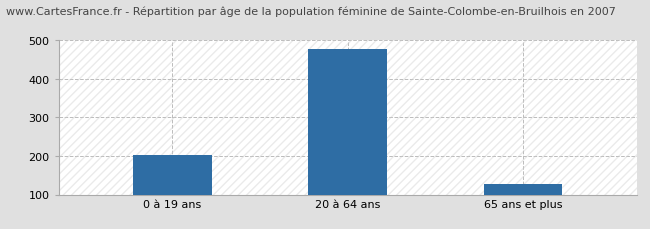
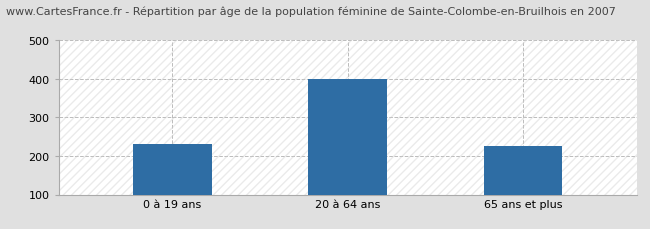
0 à 19 ans: 202 -> 230
20 à 64 ans: 478 -> 400
65 ans et plus: 127 -> 225
